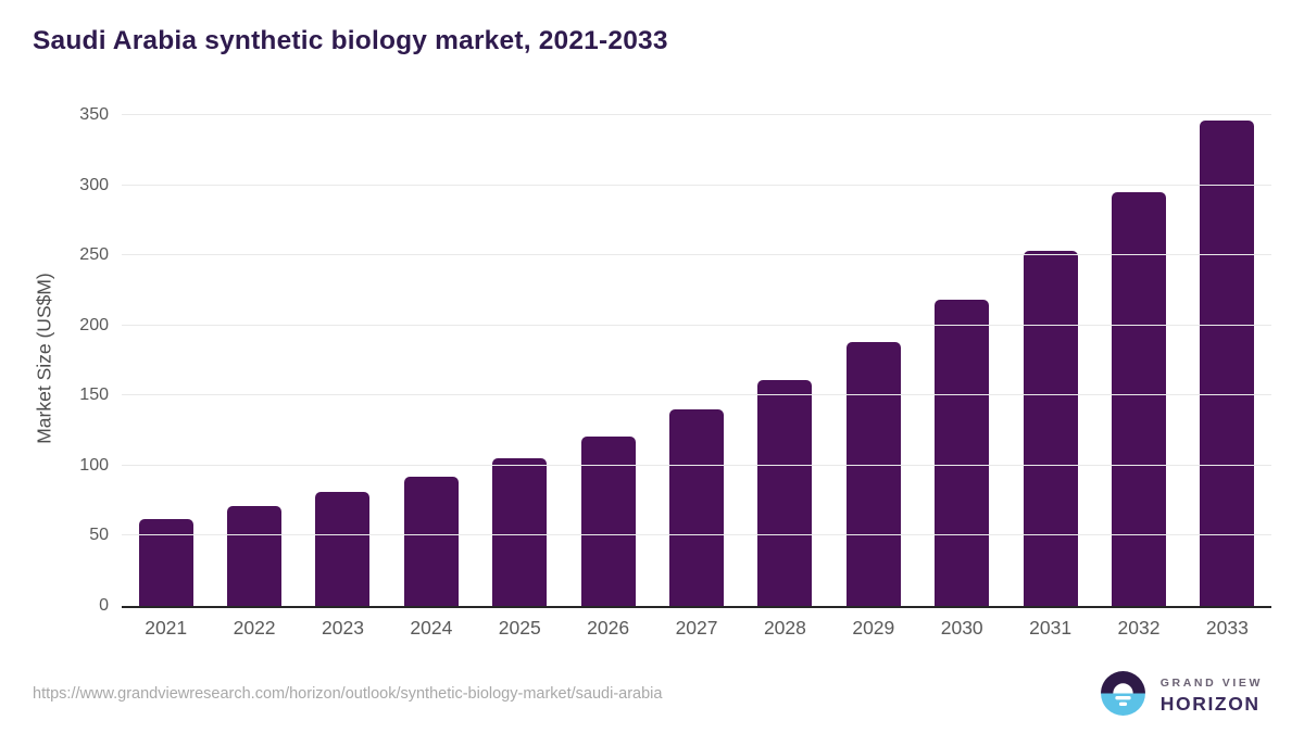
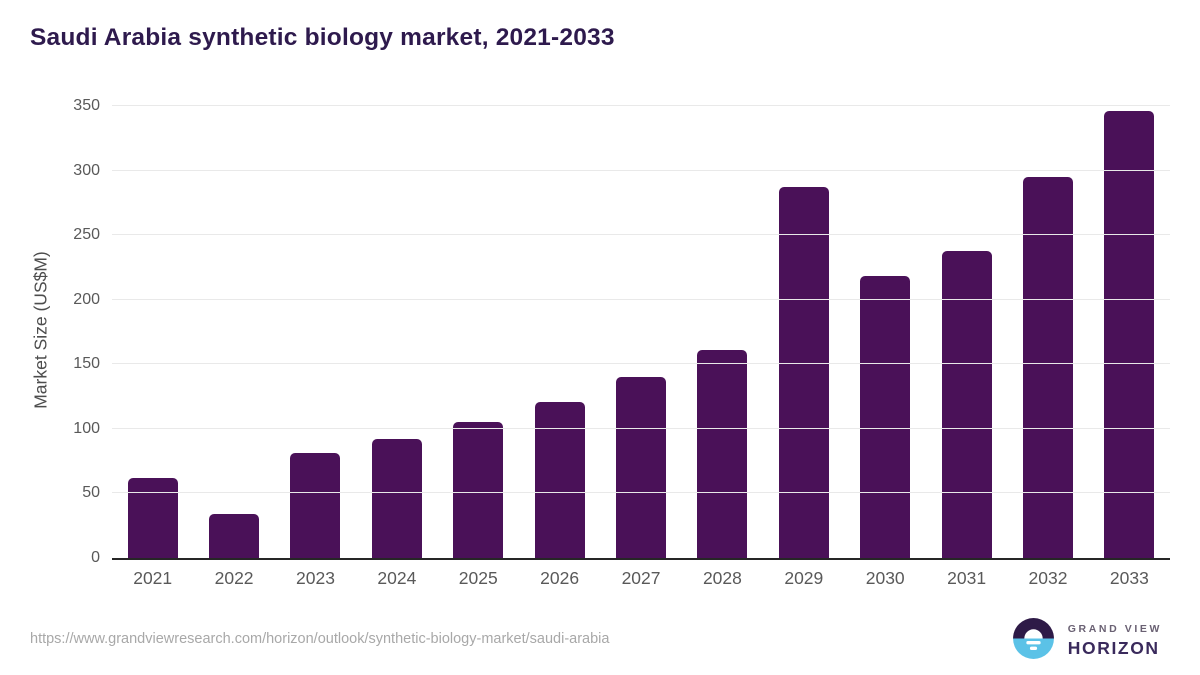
2022: 71 -> 34
2029: 188 -> 287
2031: 253 -> 238
